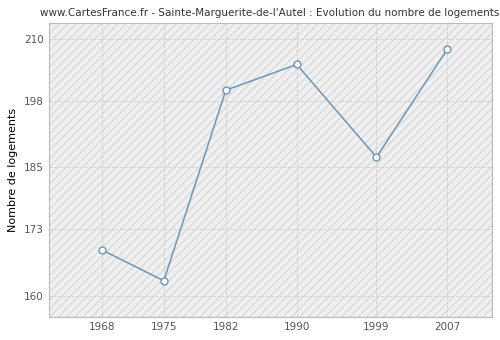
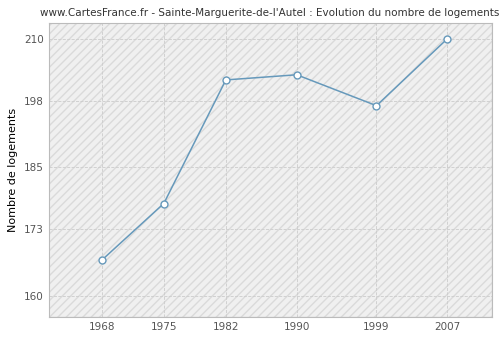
1968: 169 -> 167
1975: 163 -> 178
1982: 200 -> 202
1990: 205 -> 203
1999: 187 -> 197
2007: 208 -> 210
